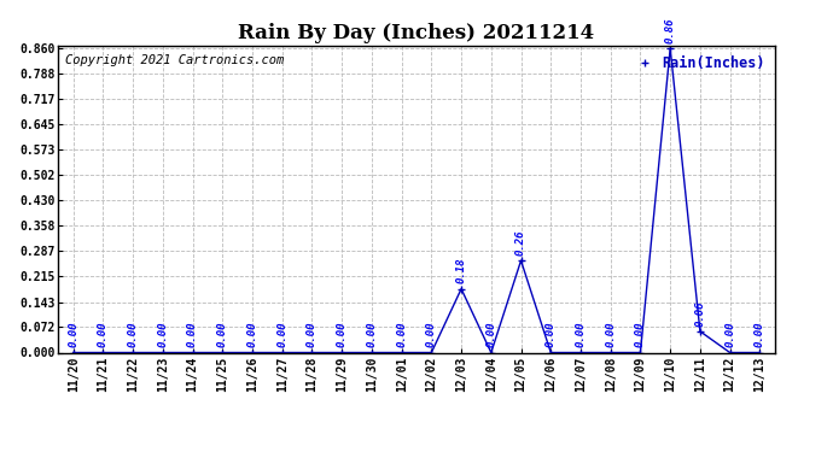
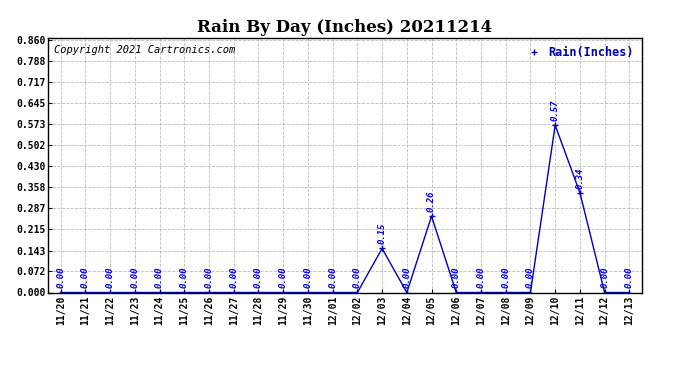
12/03: 0.18 -> 0.15
12/10: 0.86 -> 0.57
12/11: 0.06 -> 0.34
